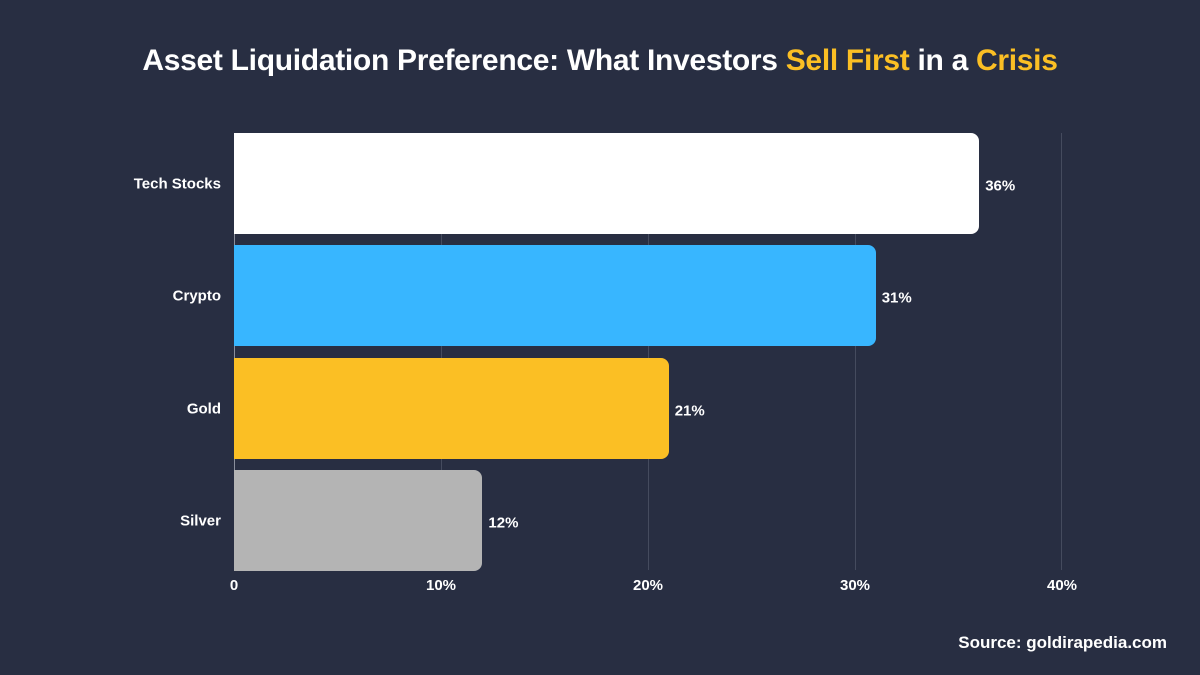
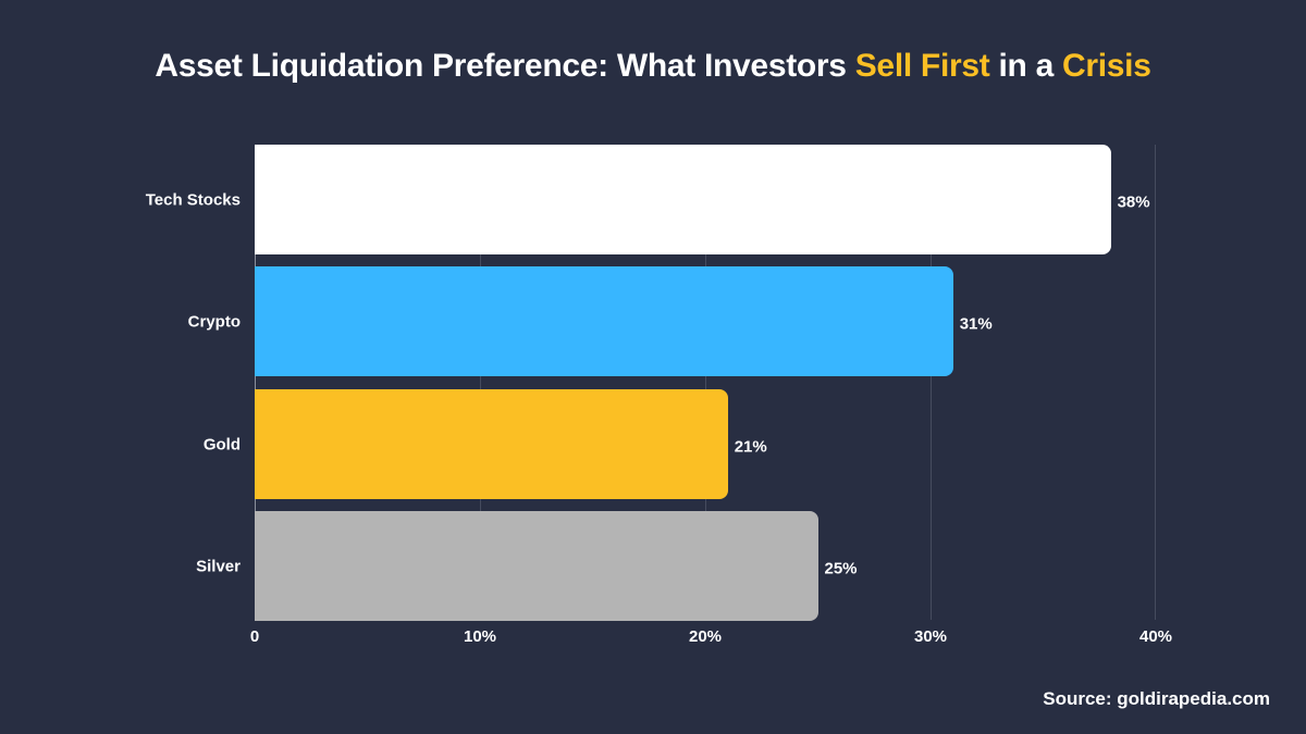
Tech Stocks: 36% -> 38%
Silver: 12% -> 25%
